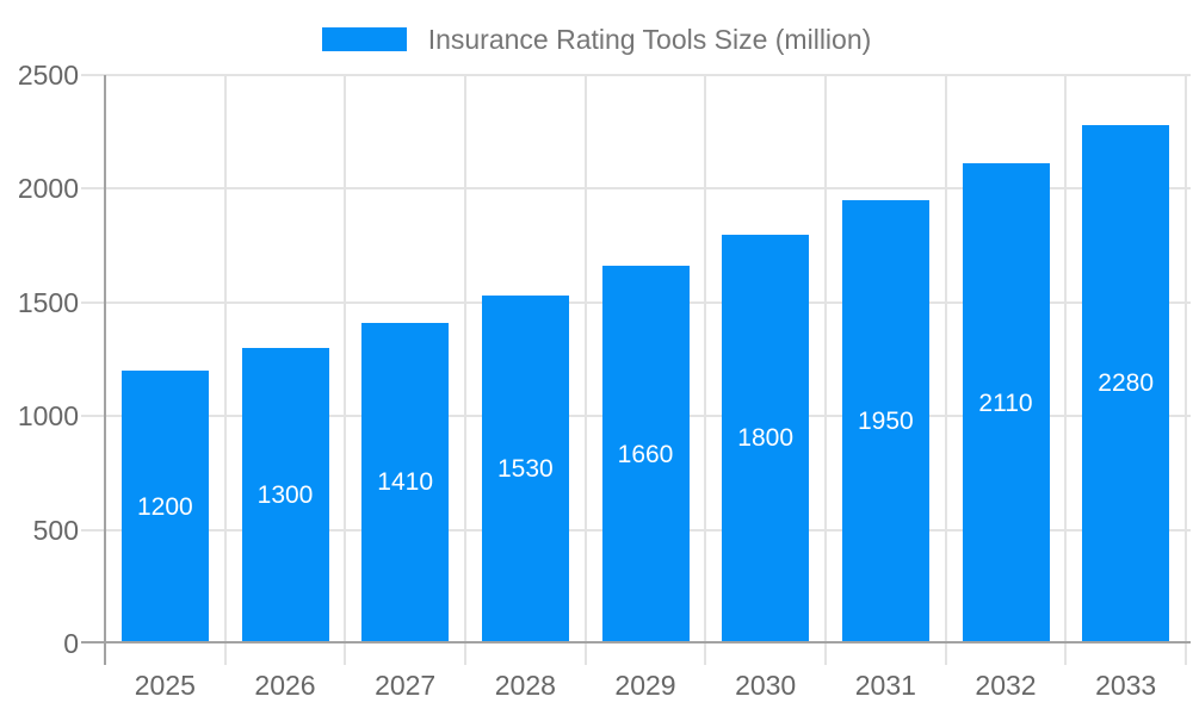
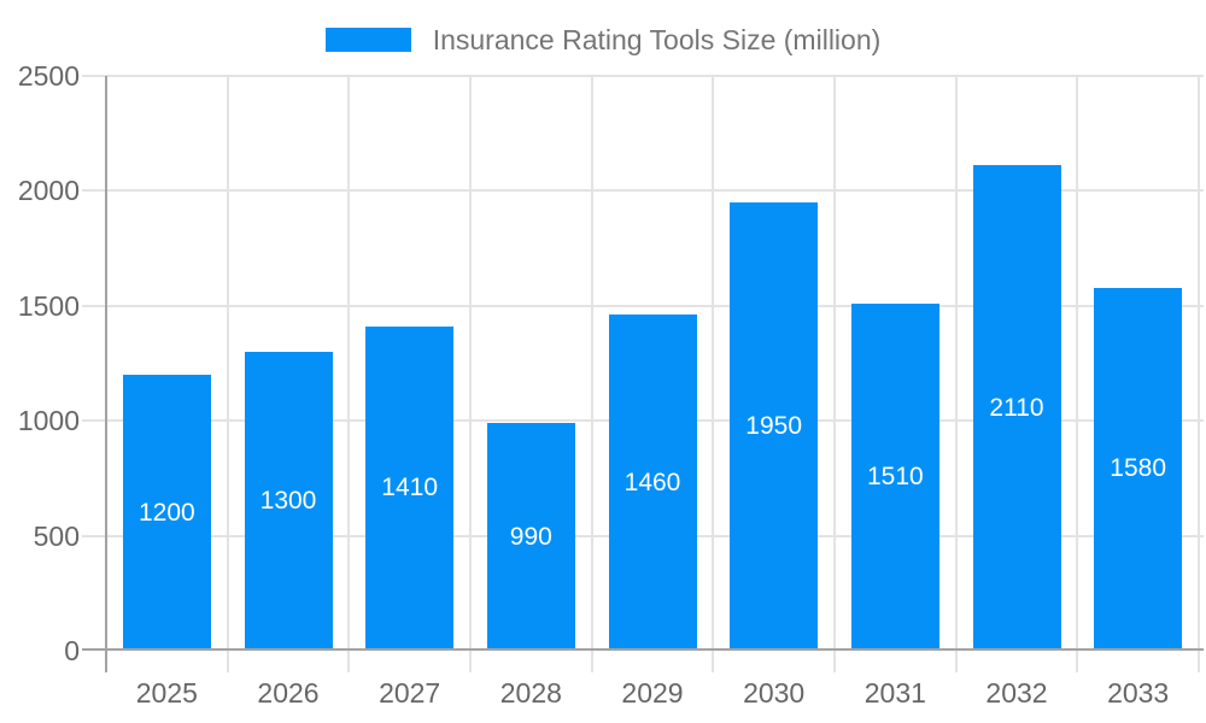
2028: 1530 -> 990
2029: 1660 -> 1460
2030: 1800 -> 1950
2031: 1950 -> 1510
2033: 2280 -> 1580
